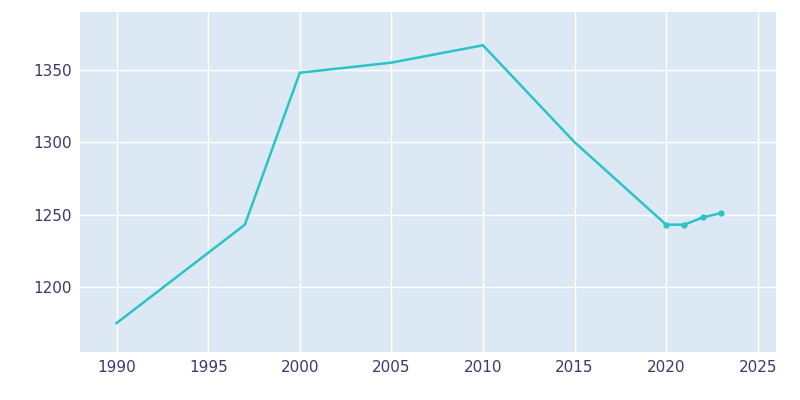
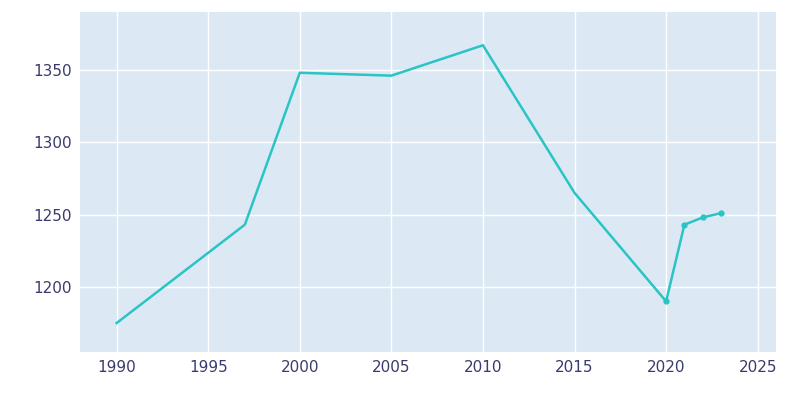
2005: 1355 -> 1346
2015: 1300 -> 1265
2020: 1243 -> 1190
